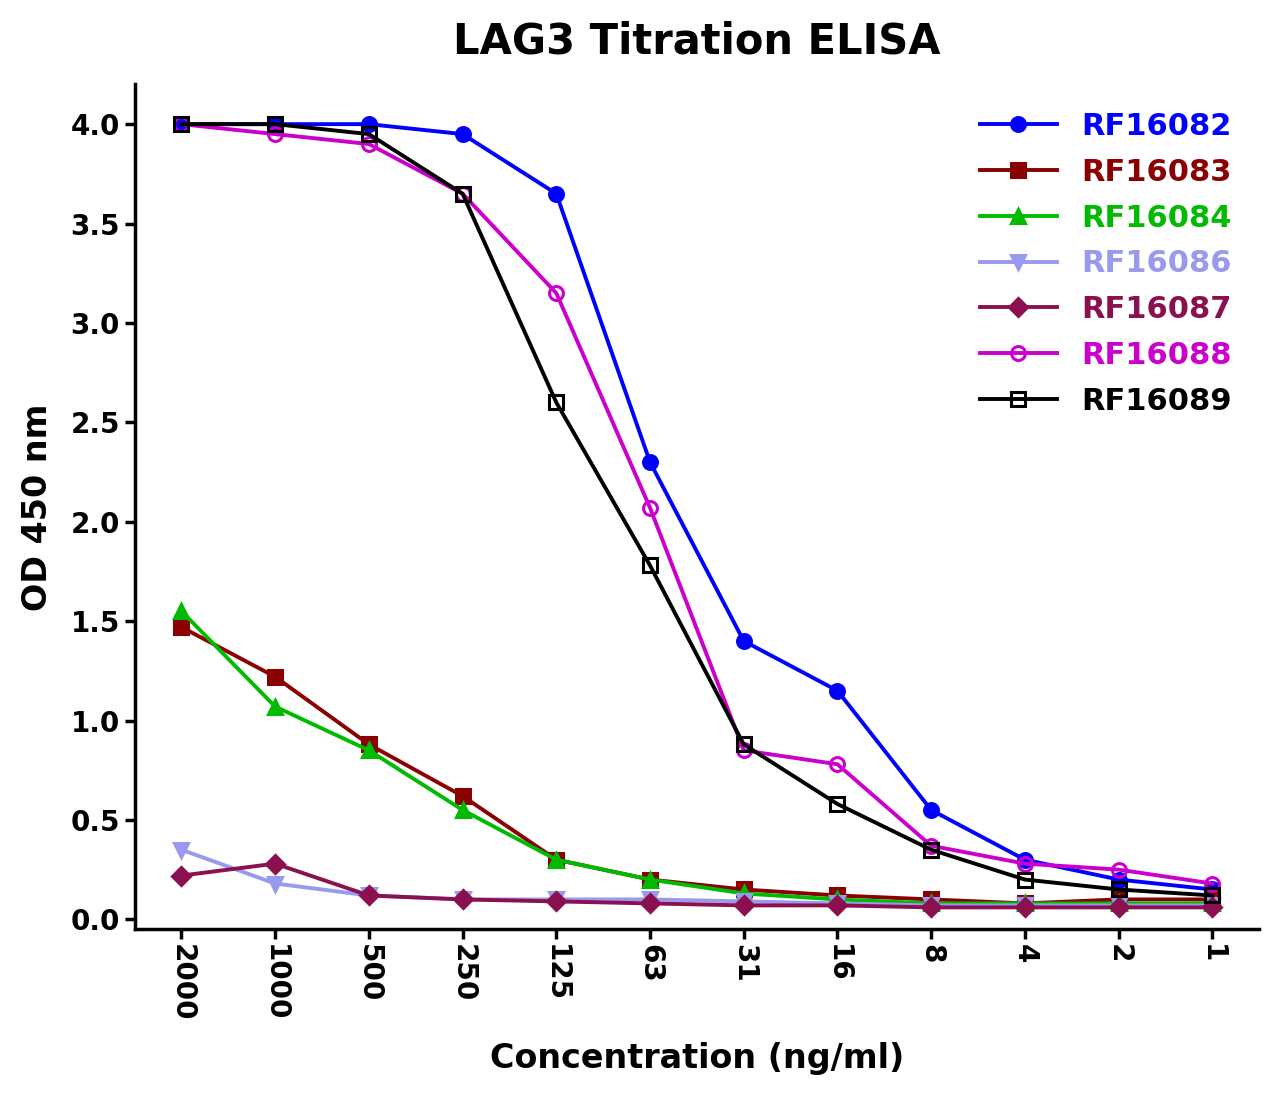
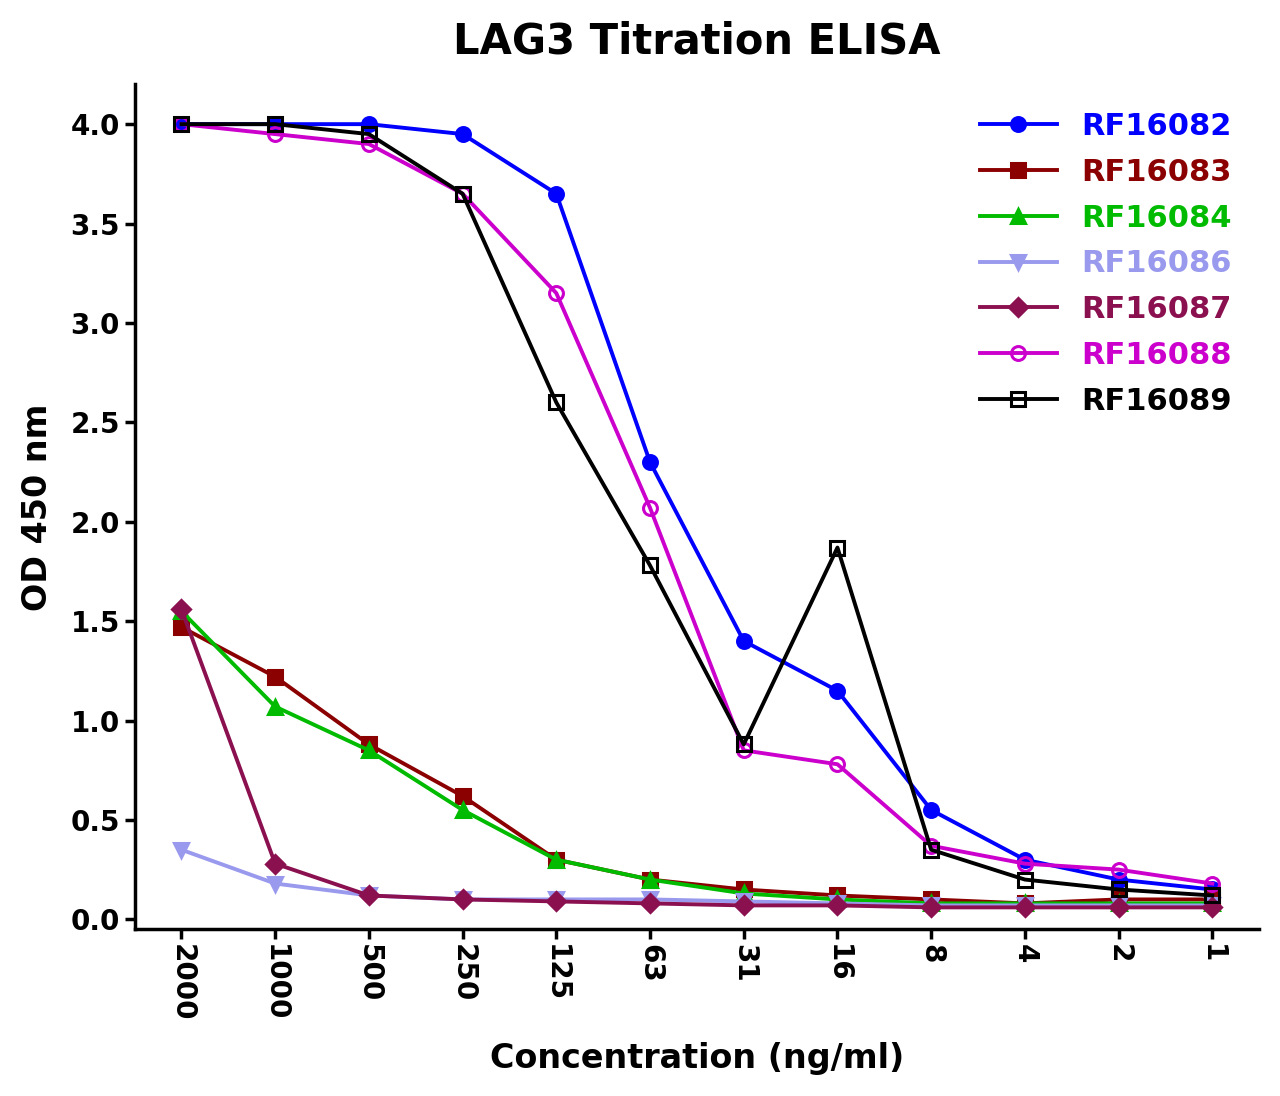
RF16087/2000: 0.22 -> 1.56
RF16089/16: 0.58 -> 1.87
